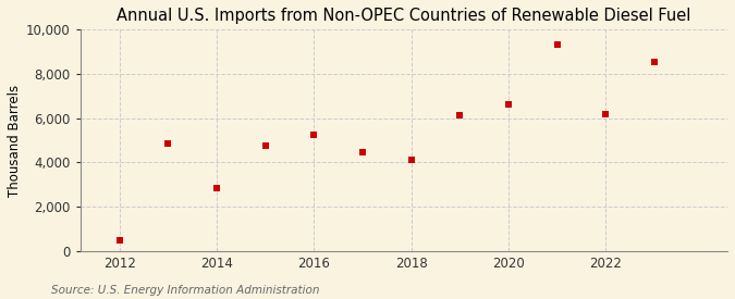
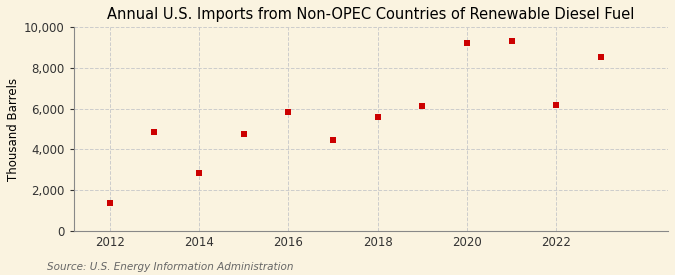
2012: 500 -> 1,350
2016: 5,250 -> 5,850
2018: 4,100 -> 5,600
2020: 6,650 -> 9,250
